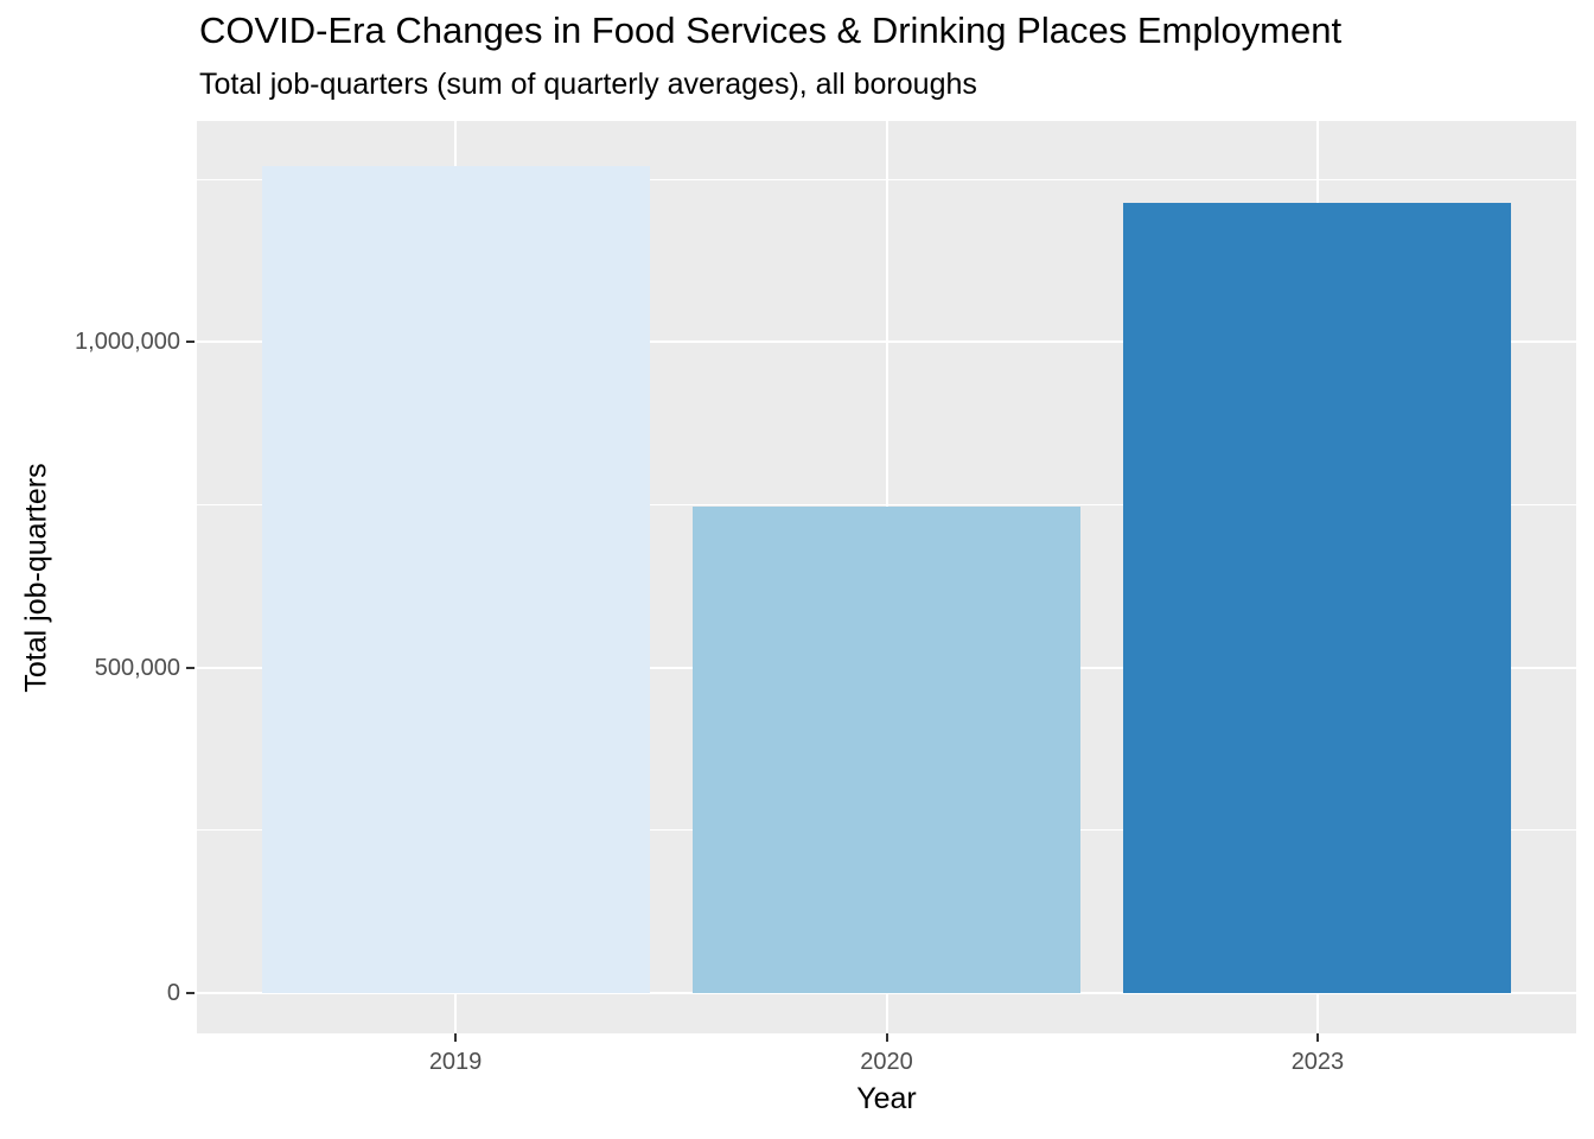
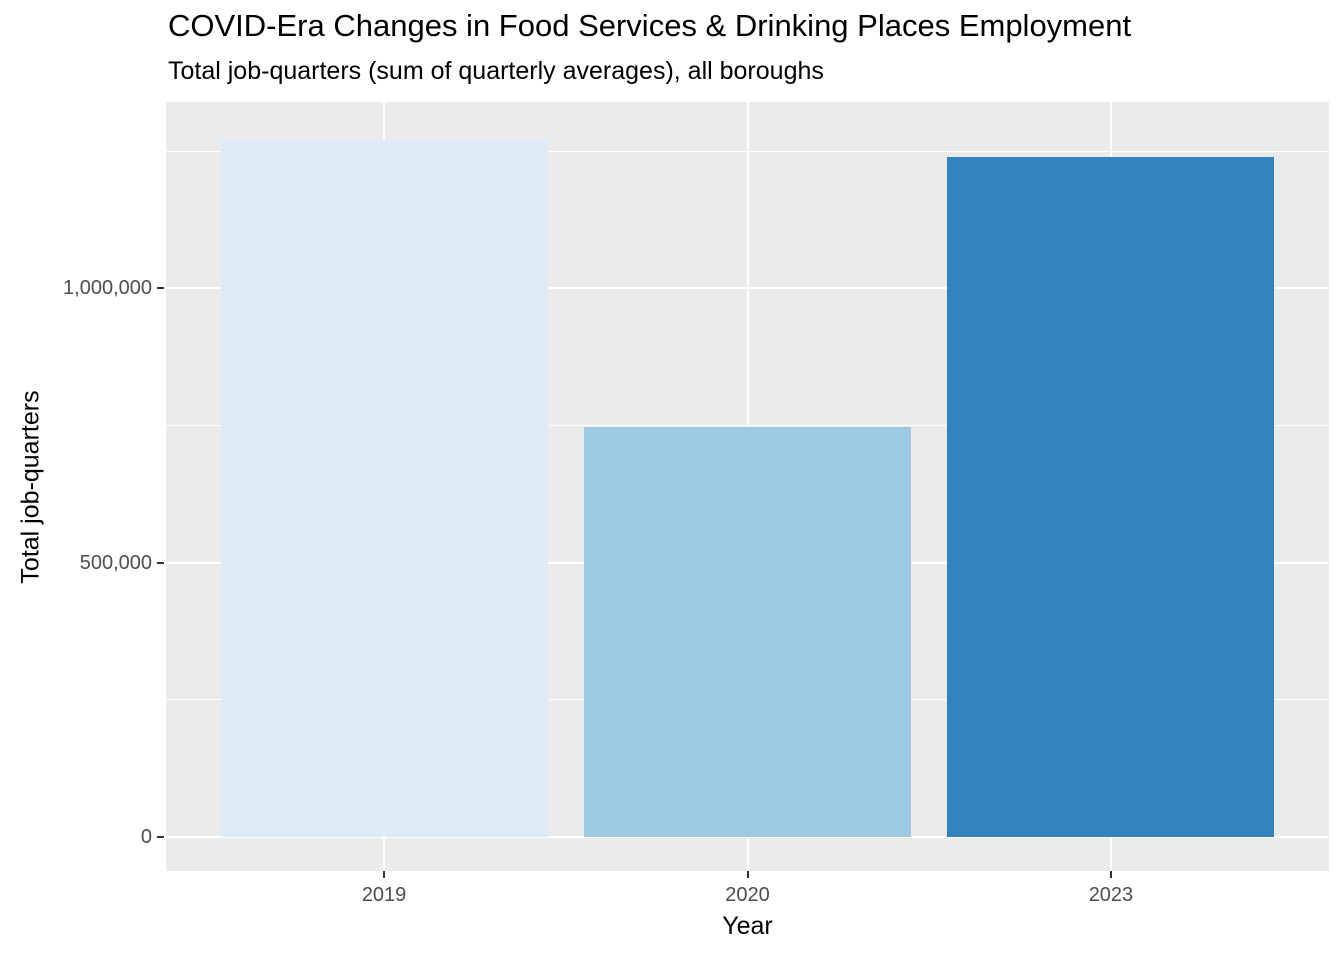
2023: 1220000 -> 1240000
